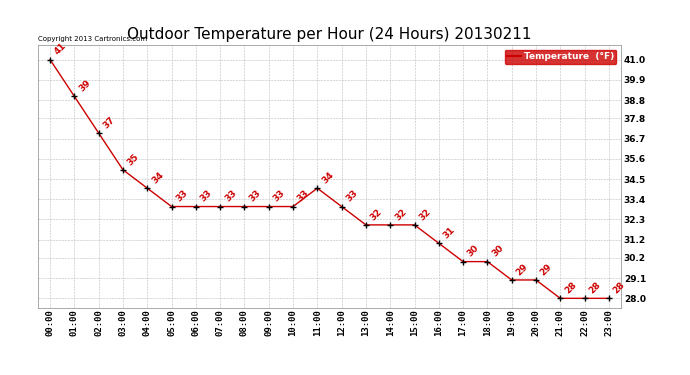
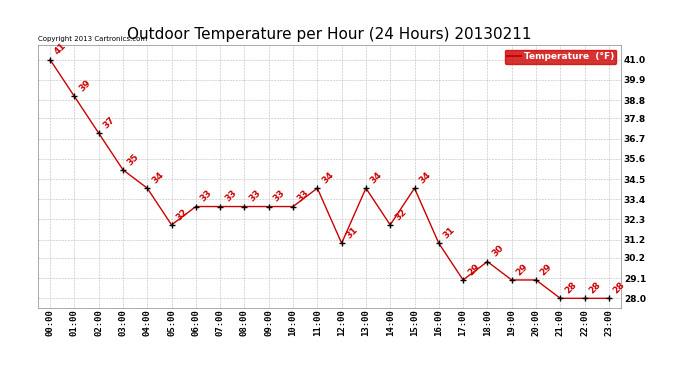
05:00: 33 -> 32
12:00: 33 -> 31
13:00: 32 -> 34
15:00: 32 -> 34
17:00: 30 -> 29
